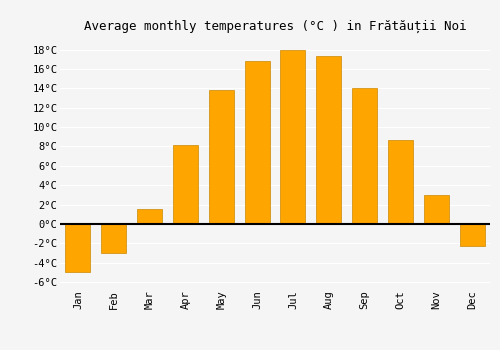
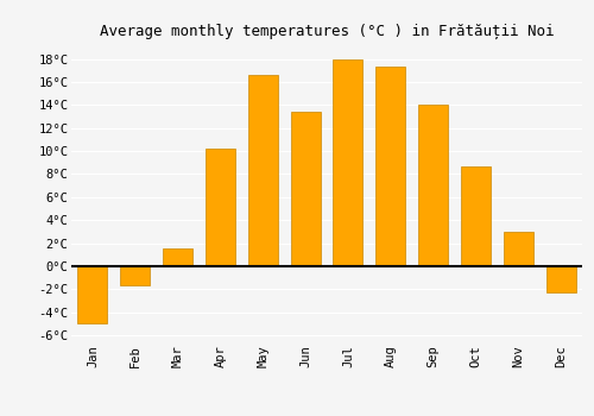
Feb: -3.0°C -> -1.6°C
Apr: 8.2°C -> 10.2°C
May: 13.8°C -> 16.6°C
Jun: 16.8°C -> 13.4°C
